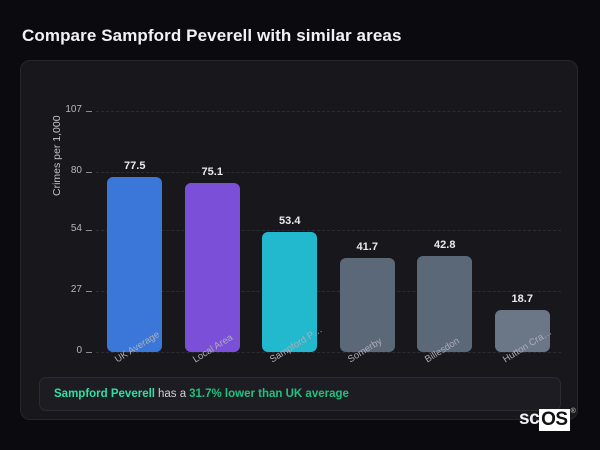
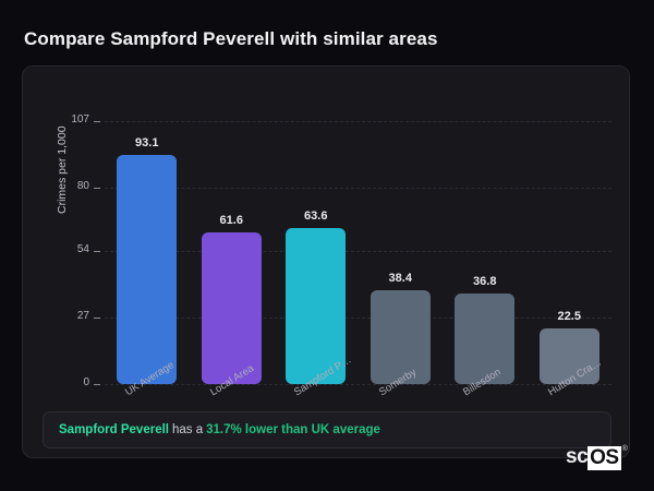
UK Average: 77.5 -> 93.1
Local Area: 75.1 -> 61.6
Sampford P…: 53.4 -> 63.6
Somerby: 41.7 -> 38.4
Billesdon: 42.8 -> 36.8
Hutton Cra…: 18.7 -> 22.5
